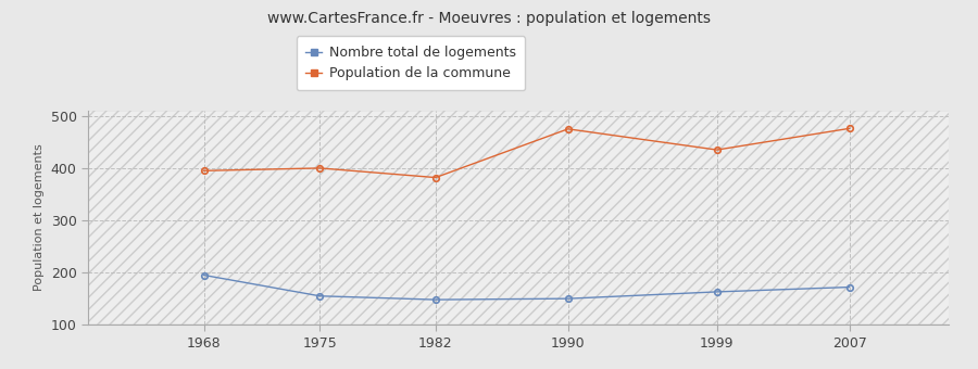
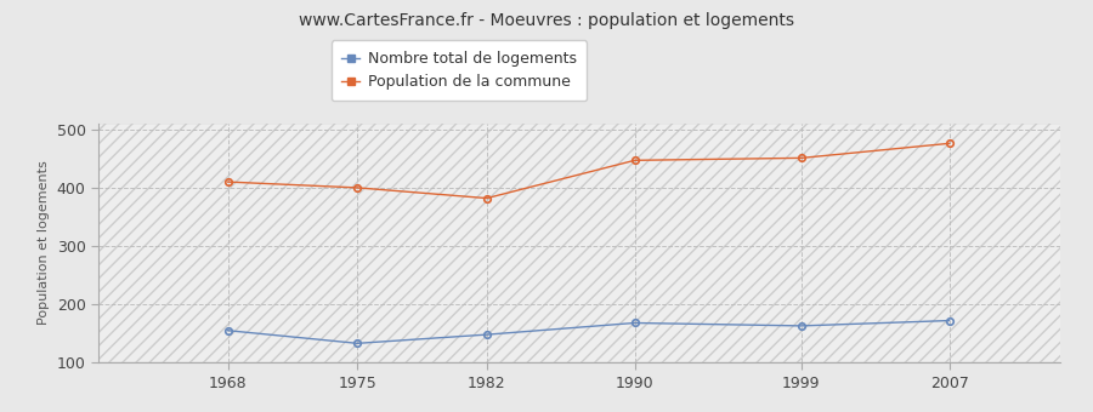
Nombre total de logements/1968: 195 -> 155
Population de la commune/1968: 395 -> 410
Nombre total de logements/1975: 155 -> 133
Nombre total de logements/1990: 150 -> 168
Population de la commune/1990: 475 -> 447
Population de la commune/1999: 435 -> 451
